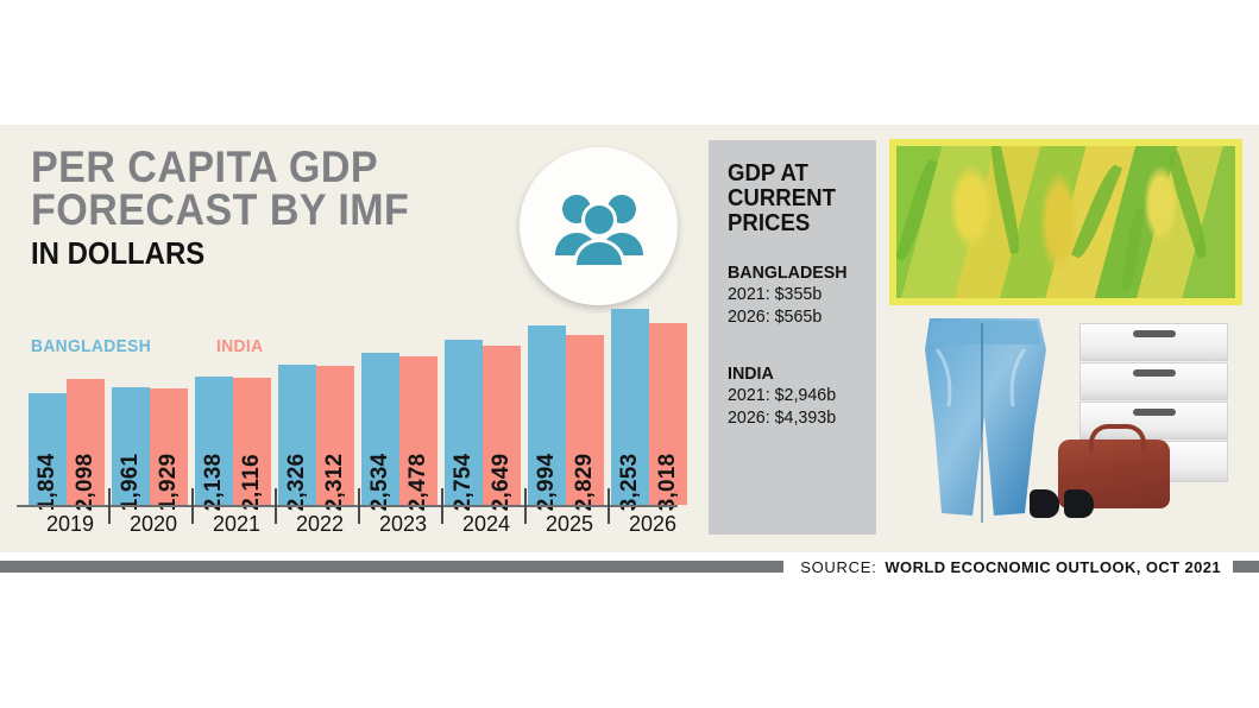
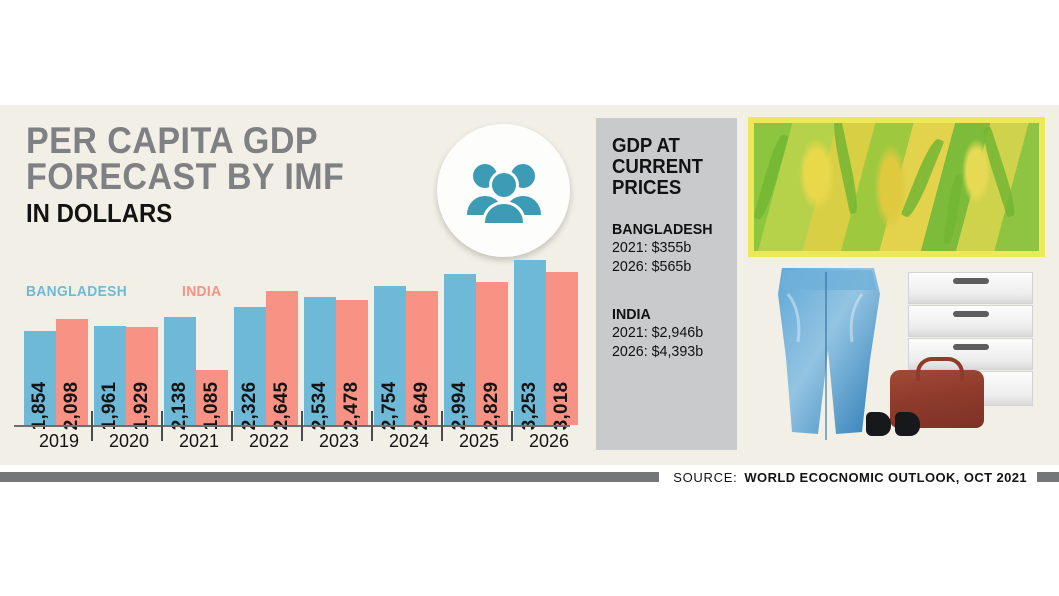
INDIA/2021: 2,116 -> 1,085
INDIA/2022: 2,312 -> 2,645
